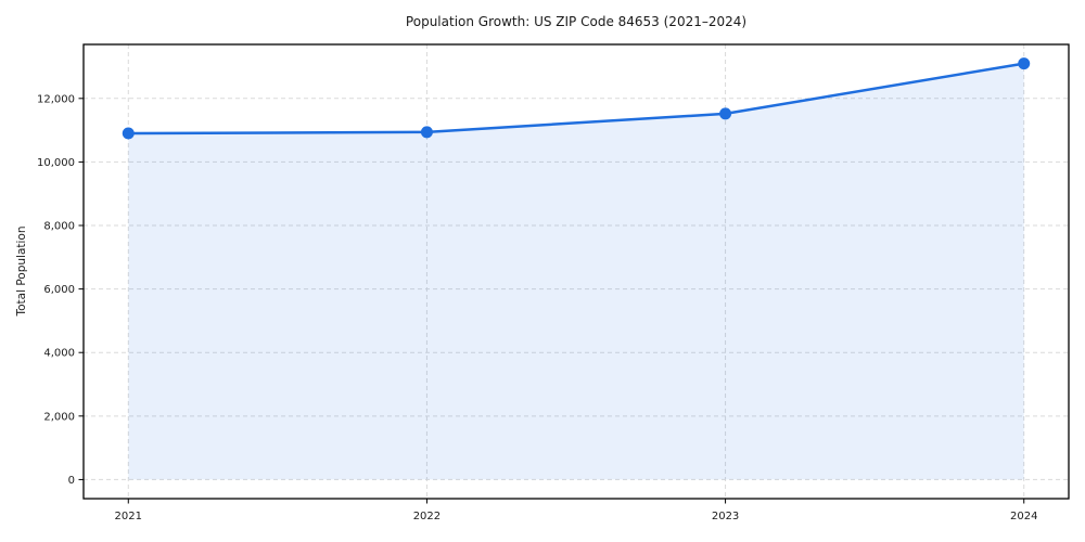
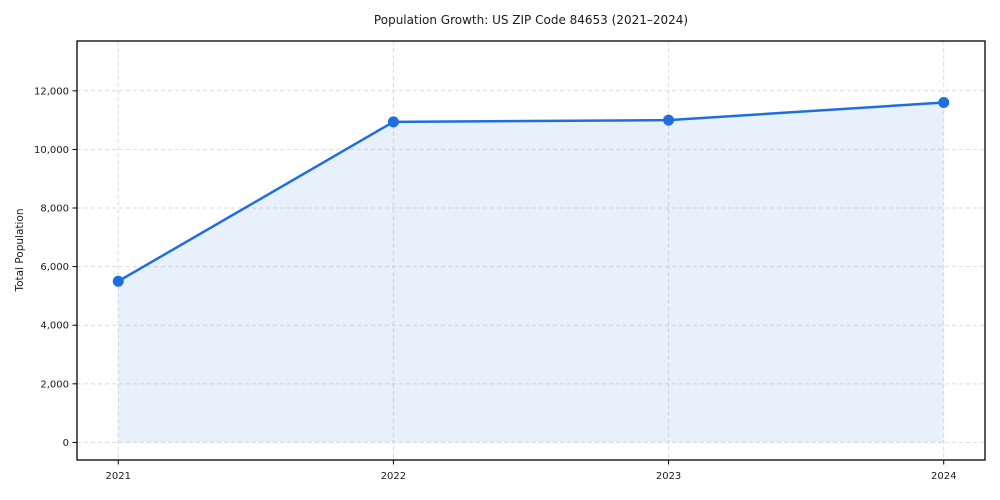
2021: 10900 -> 5500
2023: 11500 -> 11000
2024: 13100 -> 11600
